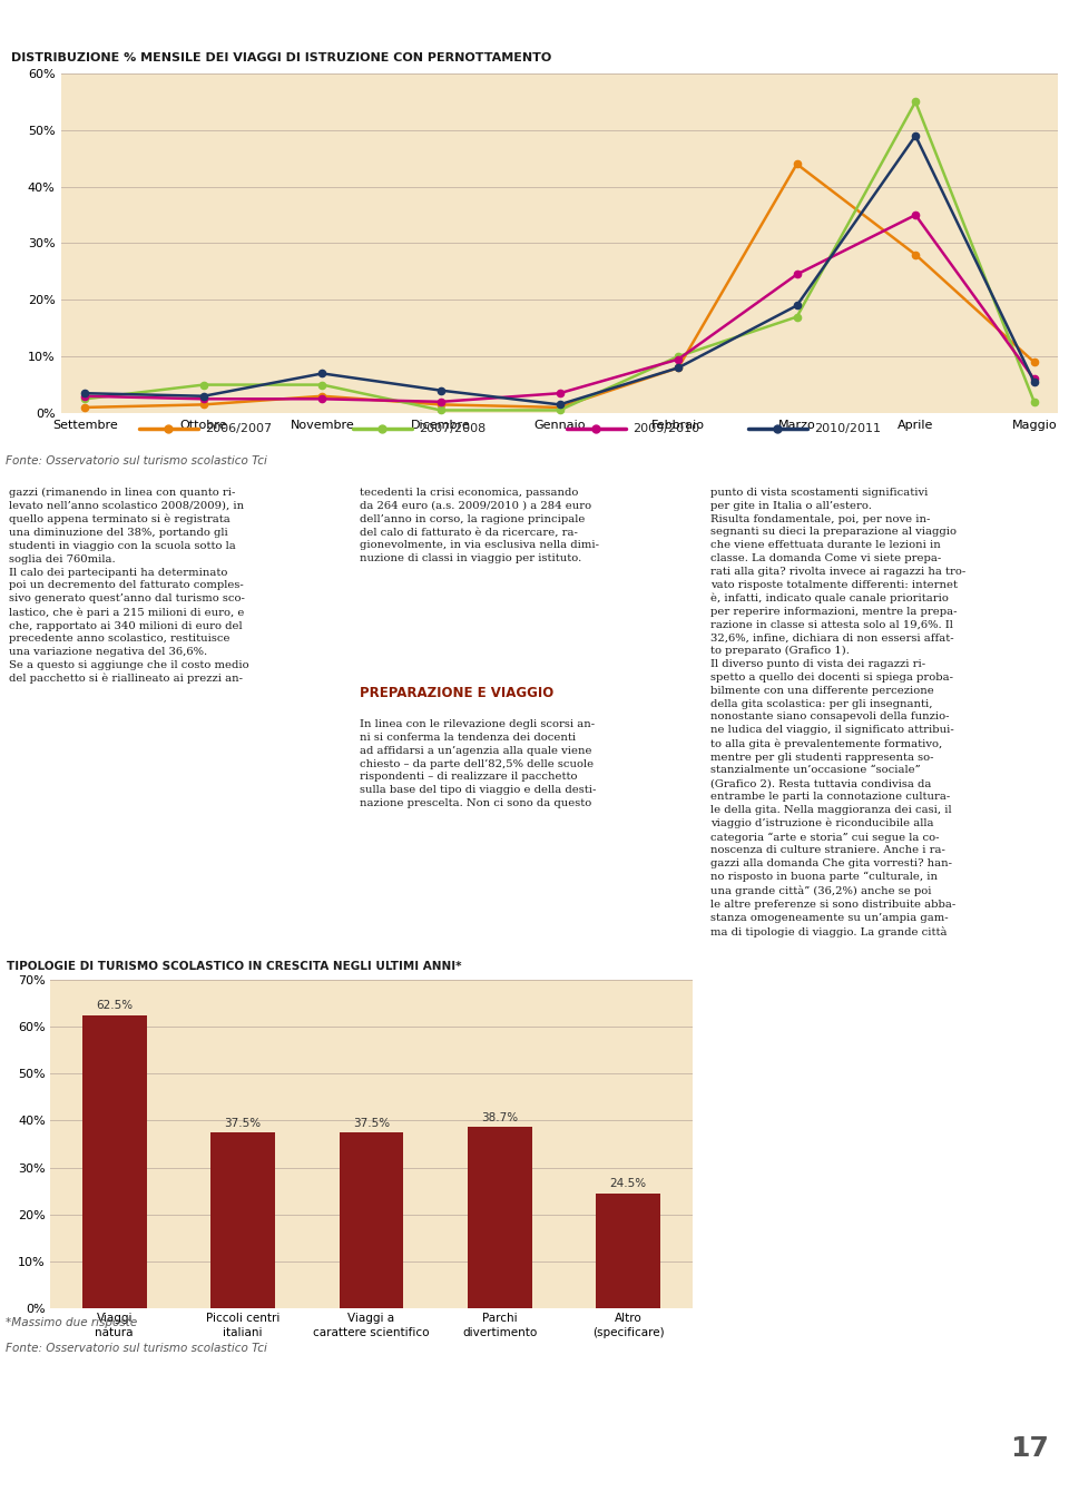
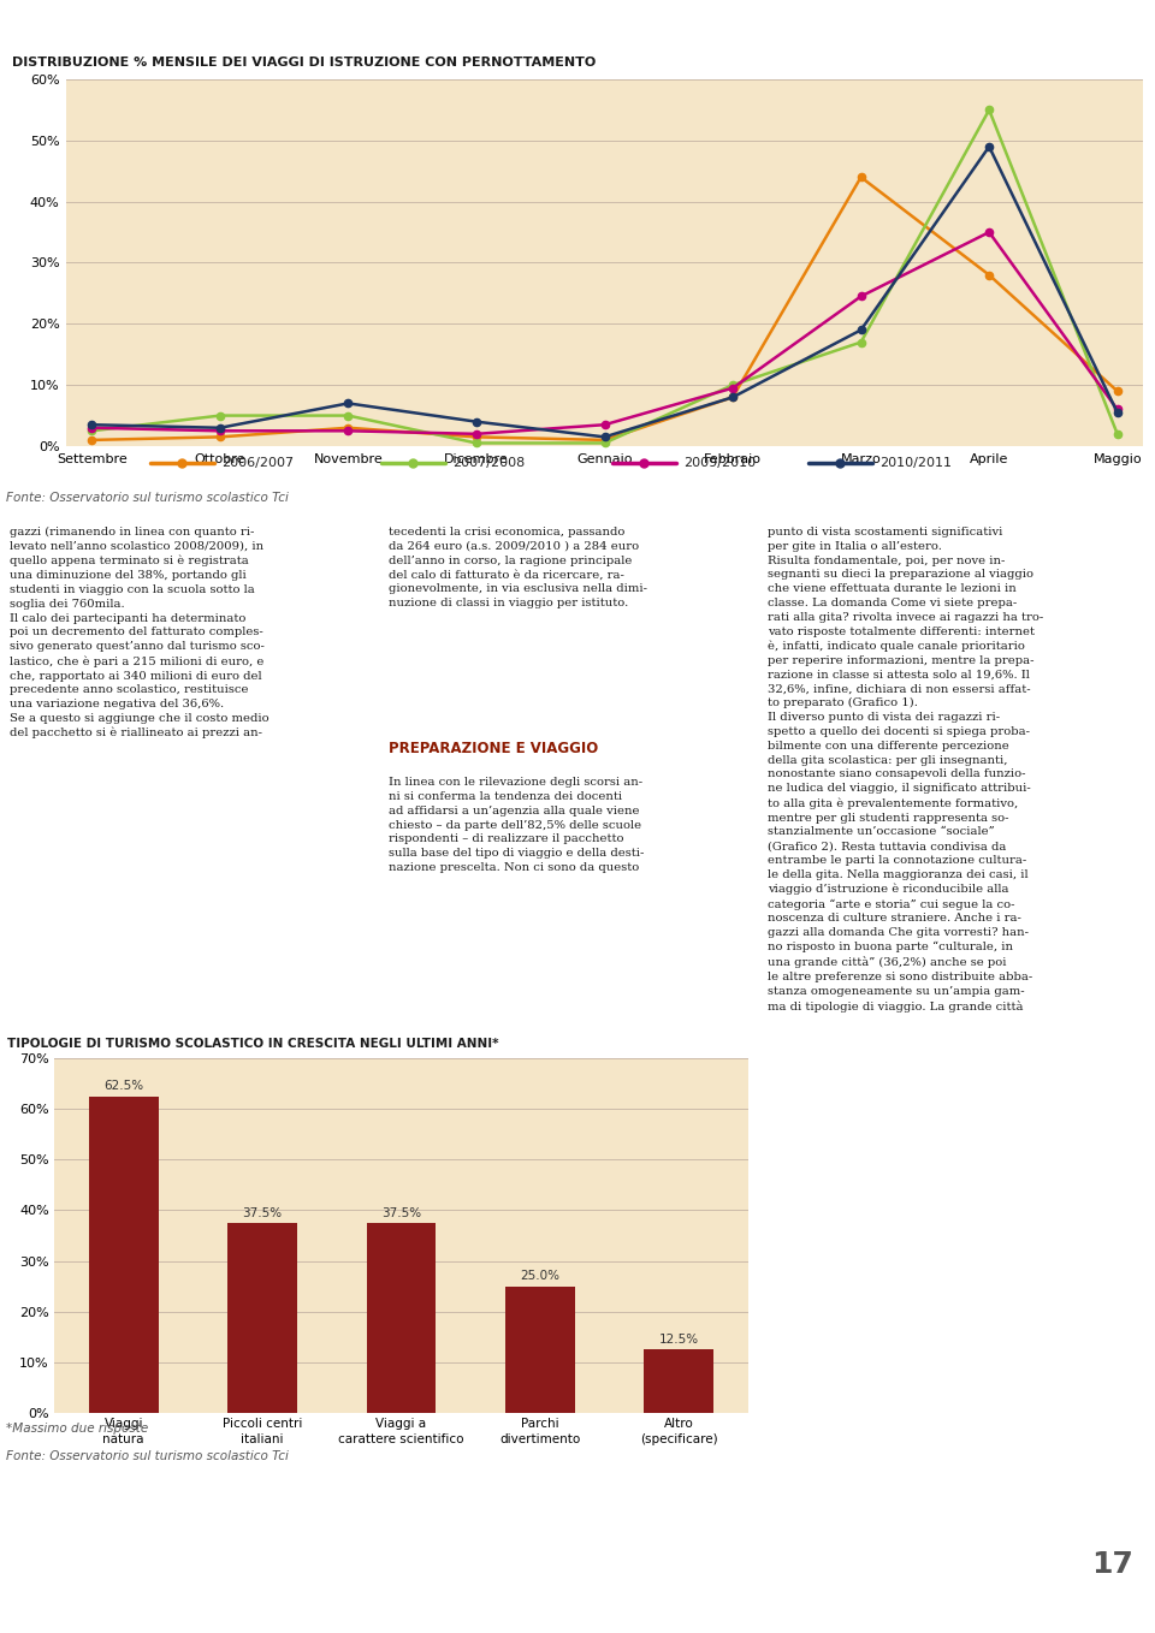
Parchi divertimento: 38.7% -> 25.0%
Altro (specificare): 24.5% -> 12.5%
